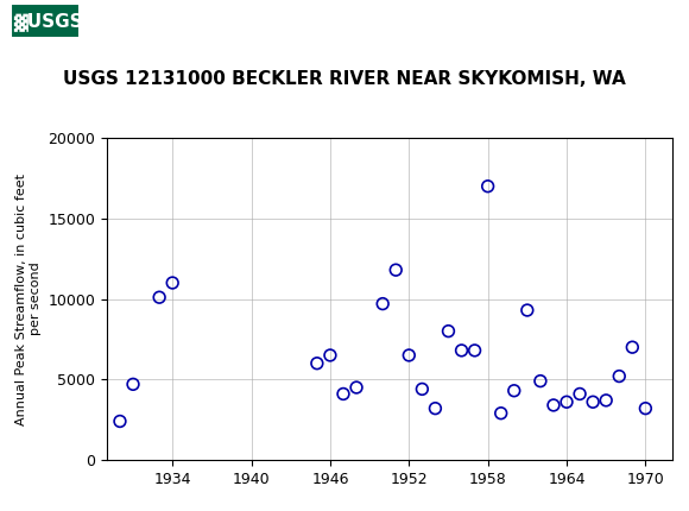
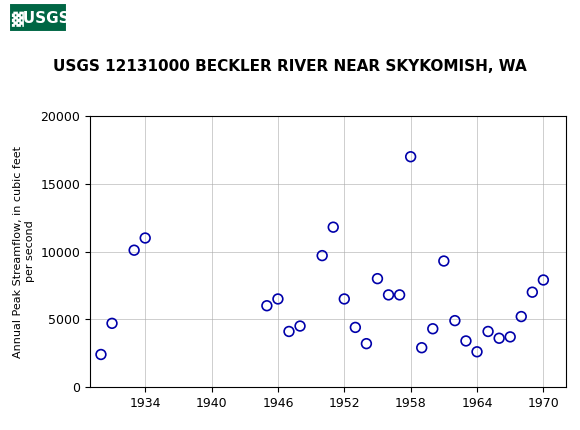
1964: 3600 -> 2600
1970: 3200 -> 7900
